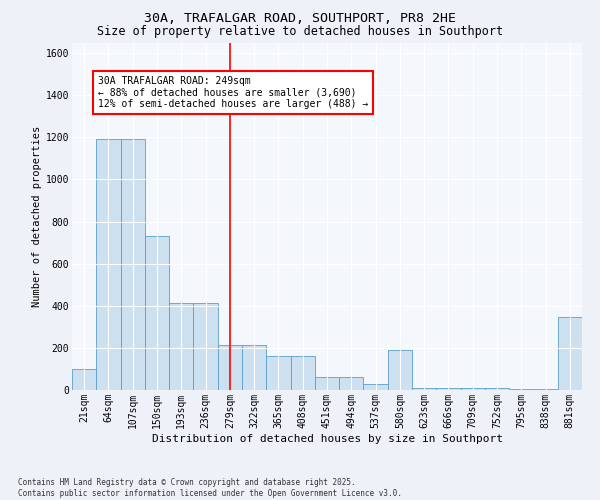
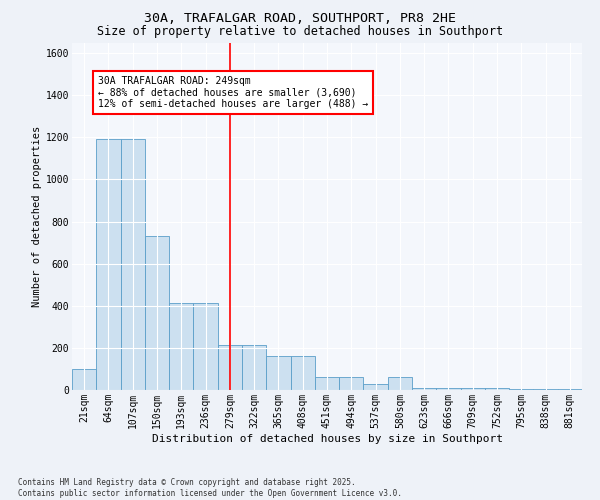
580sqm: 190 -> 60
881sqm: 345 -> 5
